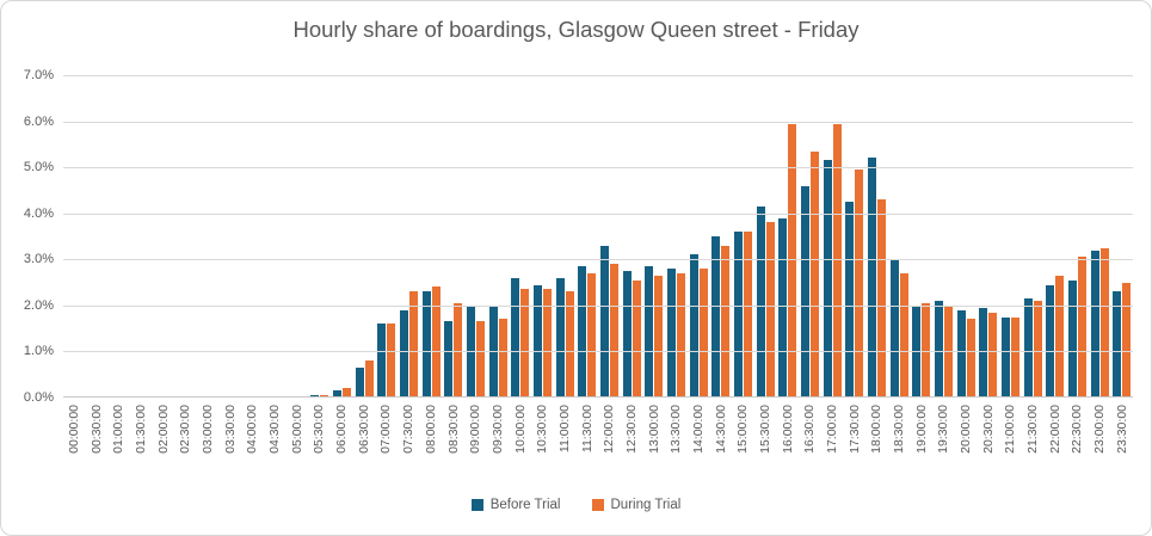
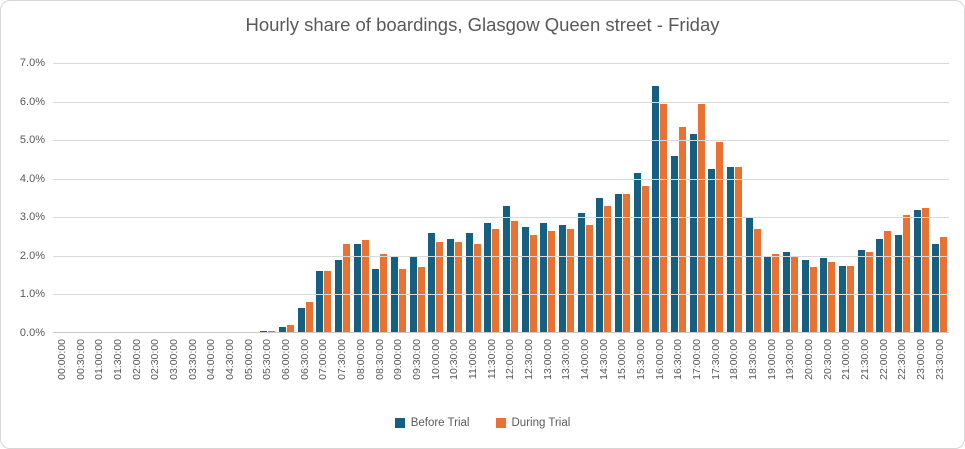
Before Trial/16:00:00: 3.9% -> 6.4%
Before Trial/18:00:00: 5.2% -> 4.3%
